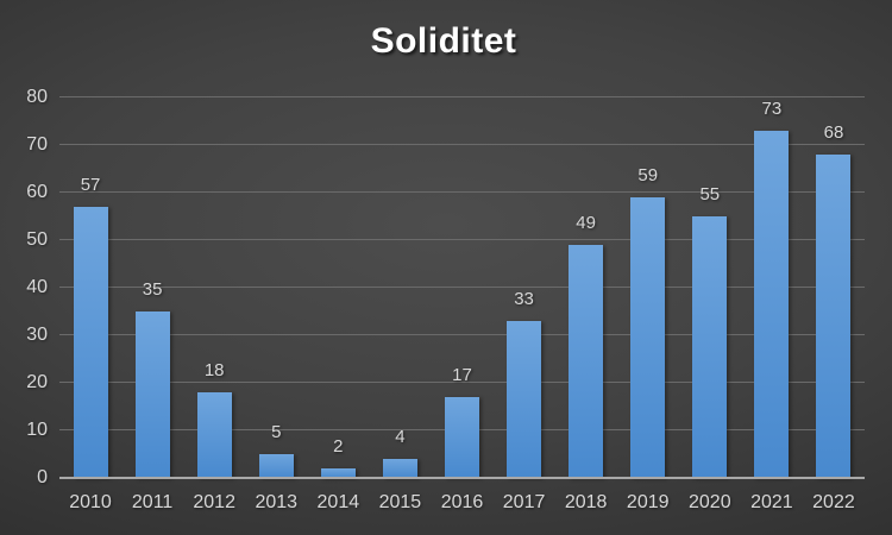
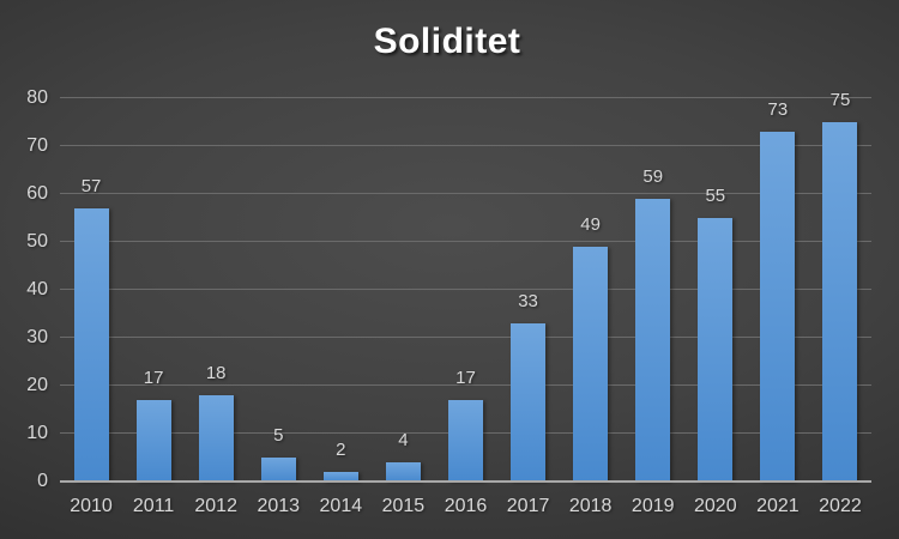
2011: 35 -> 17
2022: 68 -> 75
